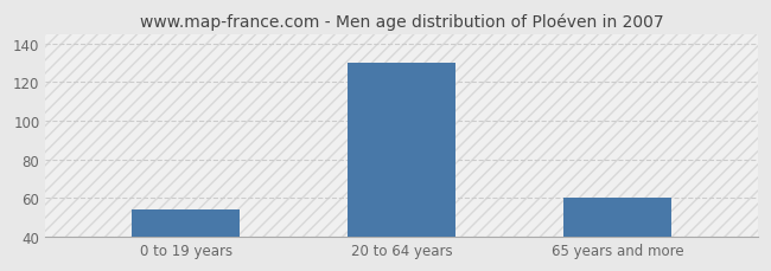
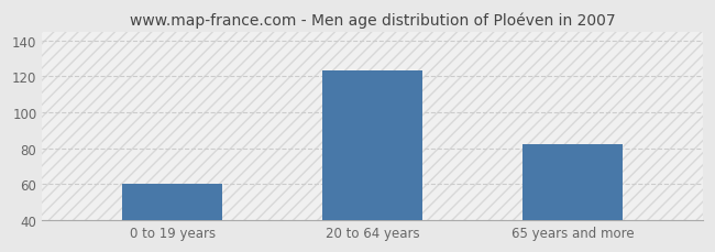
0 to 19 years: 54 -> 60
20 to 64 years: 130 -> 123
65 years and more: 60 -> 82
